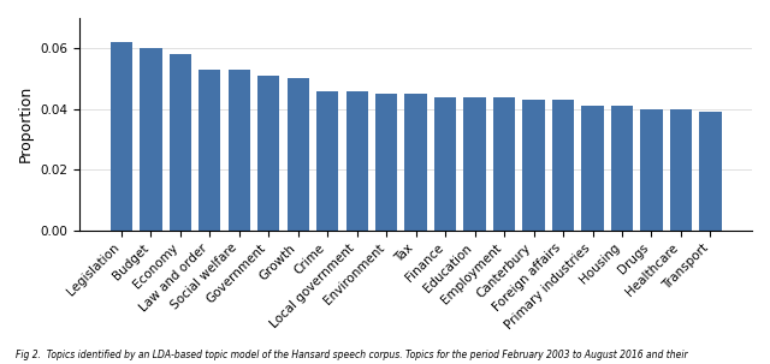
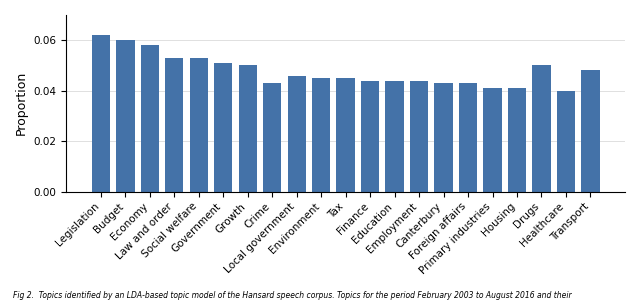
Crime: 0.046 -> 0.043
Drugs: 0.040 -> 0.050
Transport: 0.039 -> 0.048
